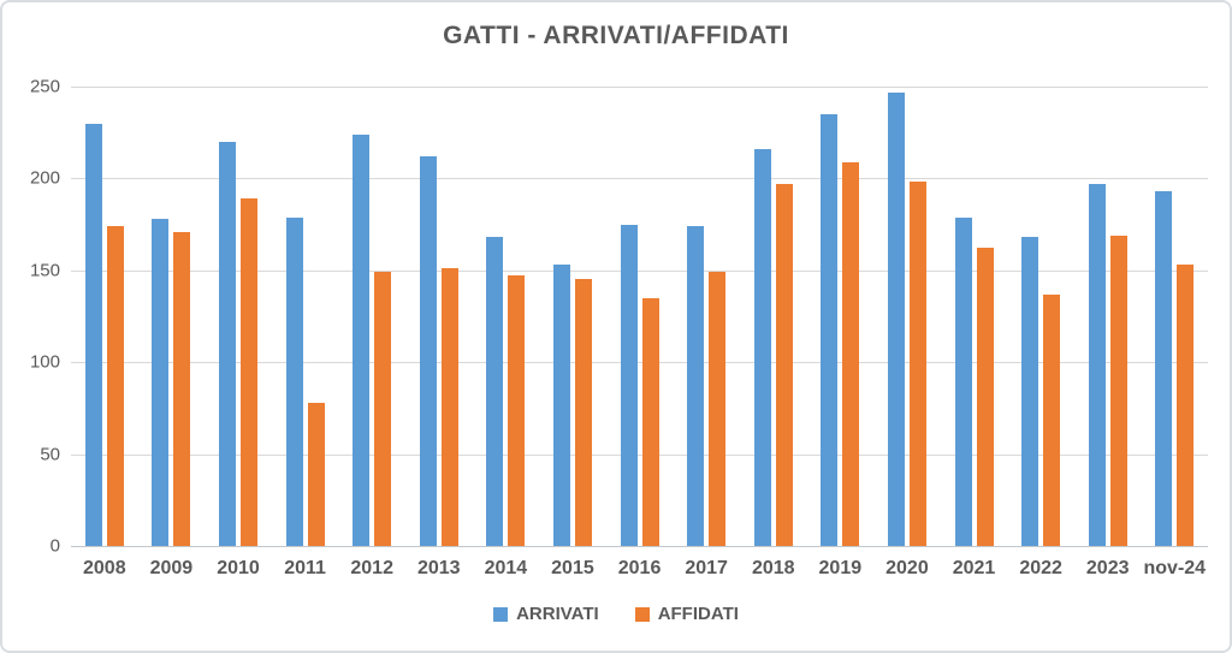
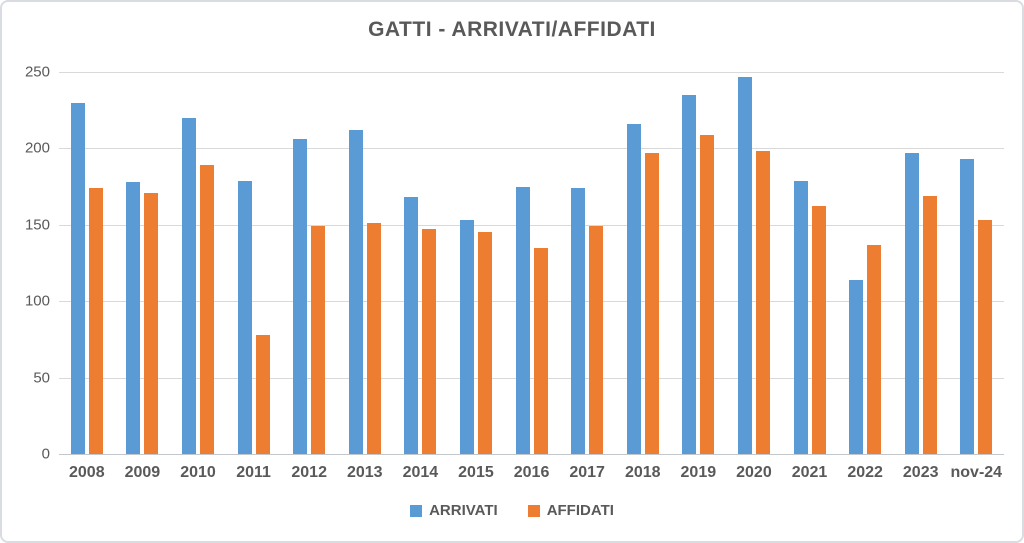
ARRIVATI/2012: 224 -> 206
ARRIVATI/2022: 168 -> 114
